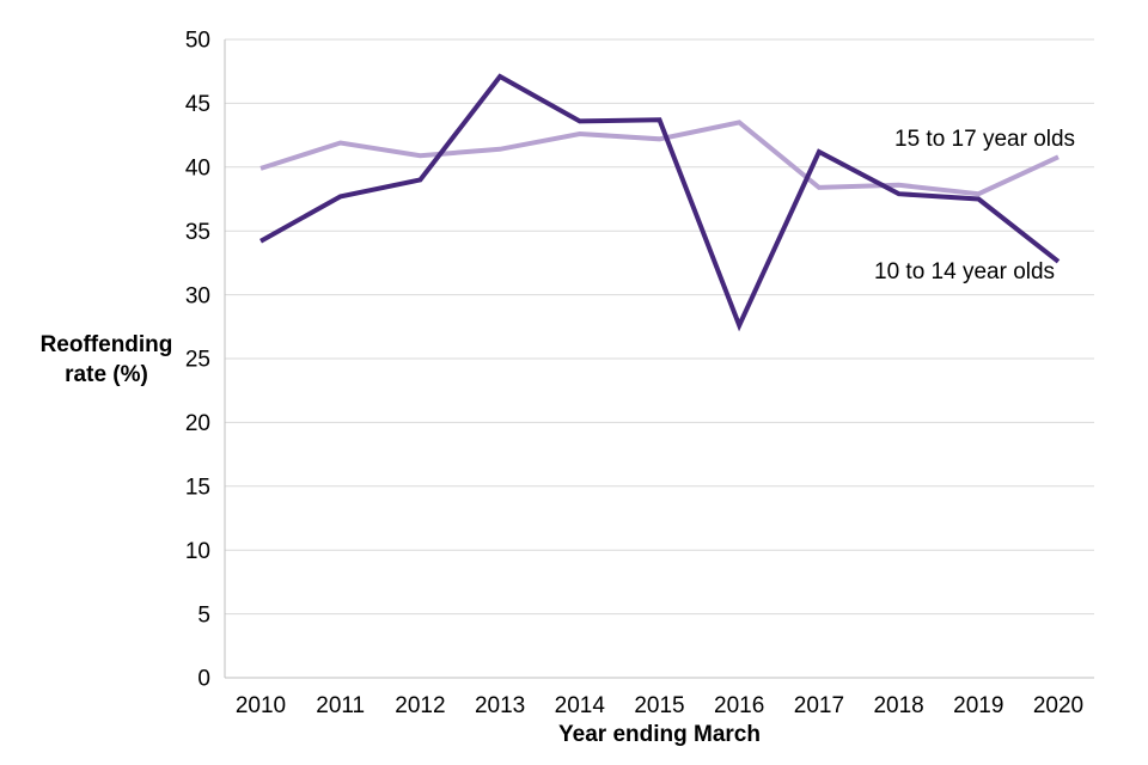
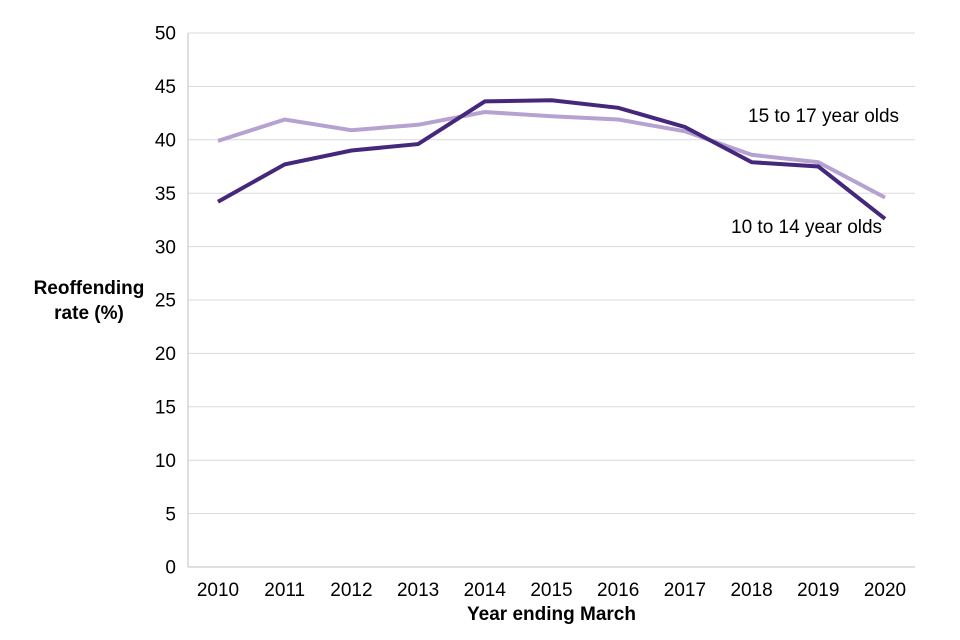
10 to 14 year olds/2013: 47.1 -> 39.6
15 to 17 year olds/2016: 43.5 -> 41.9
10 to 14 year olds/2016: 27.6 -> 43.0
15 to 17 year olds/2017: 38.4 -> 40.8
15 to 17 year olds/2020: 40.8 -> 34.6
